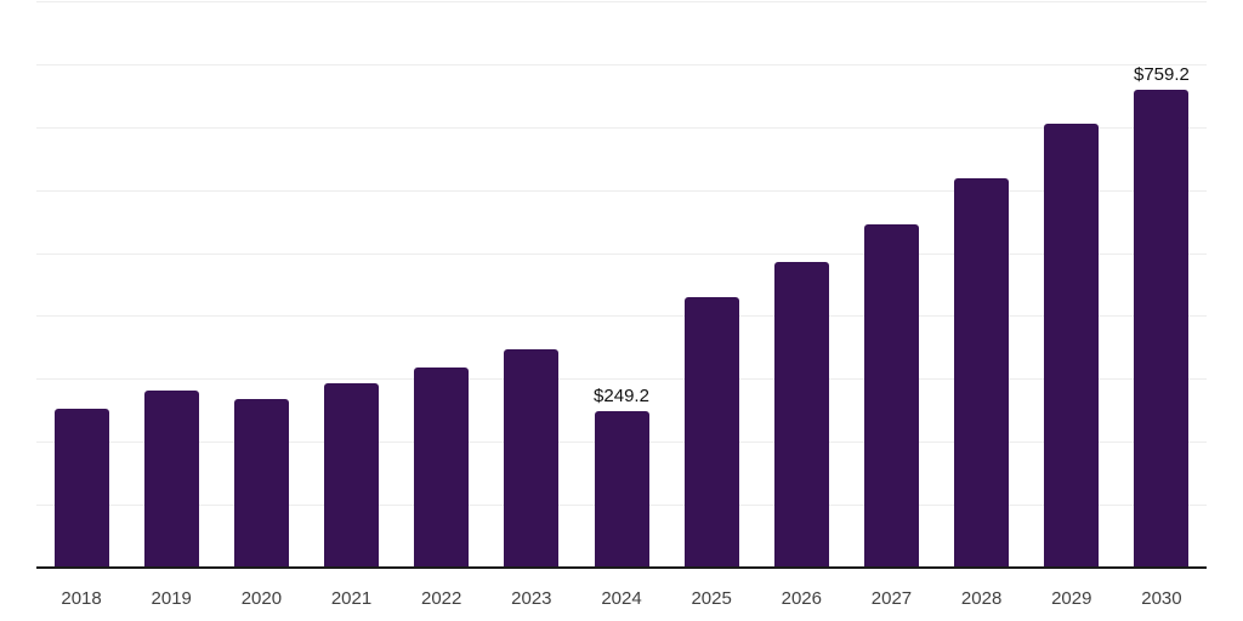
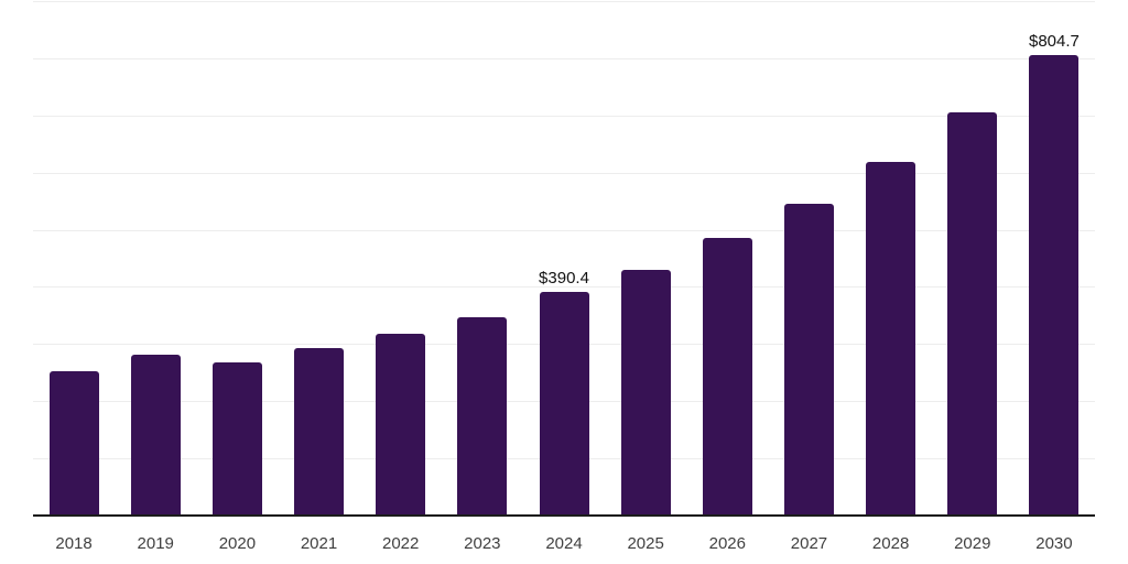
2024: $249.2 -> $390.4
2030: $759.2 -> $804.7
